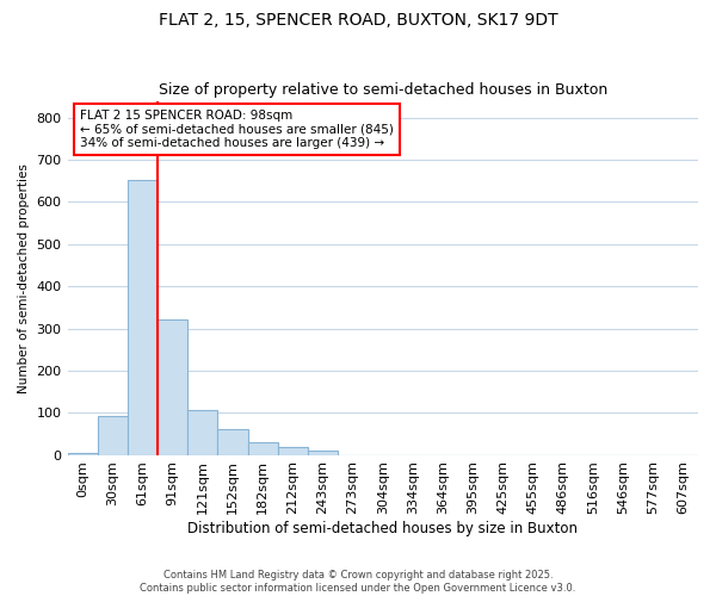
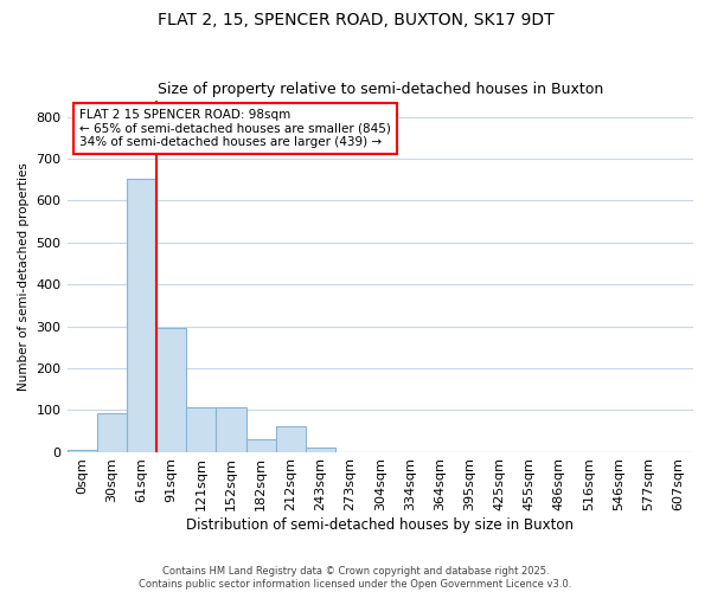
91sqm: 320 -> 295
152sqm: 62 -> 105
212sqm: 18 -> 60
